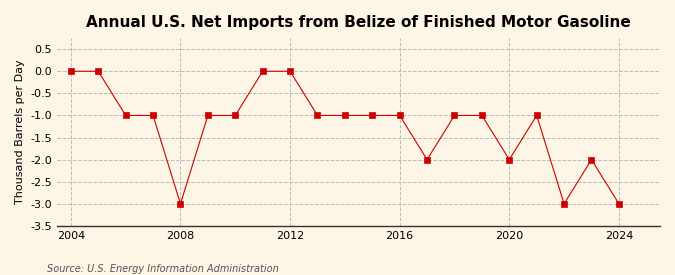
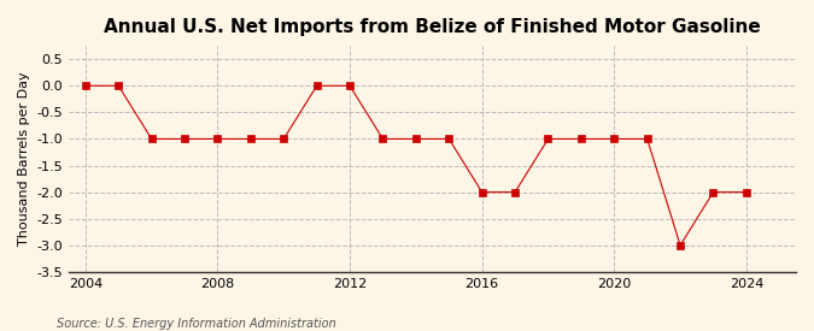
2008: -3 -> -1
2016: -1 -> -2
2020: -2 -> -1
2024: -3 -> -2
